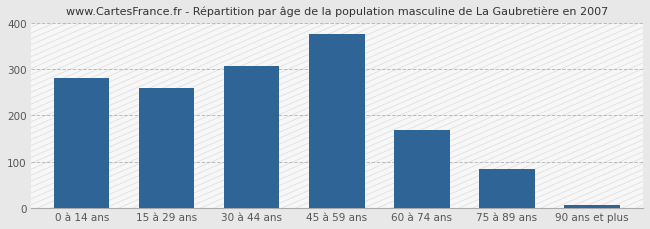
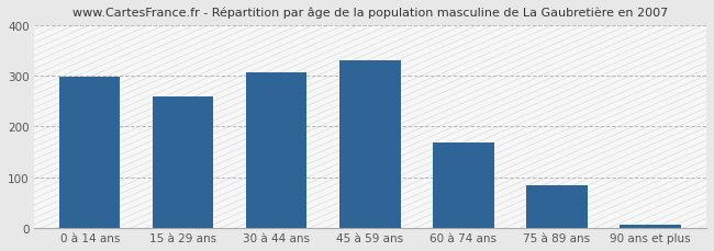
0 à 14 ans: 280 -> 298
45 à 59 ans: 375 -> 330
